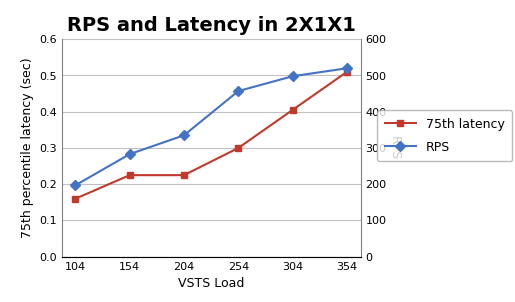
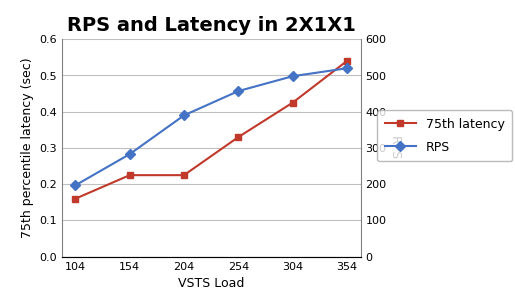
RPS/204: 335 -> 390
75th latency/254: 0.300 -> 0.330
75th latency/304: 0.405 -> 0.425
75th latency/354: 0.510 -> 0.540
